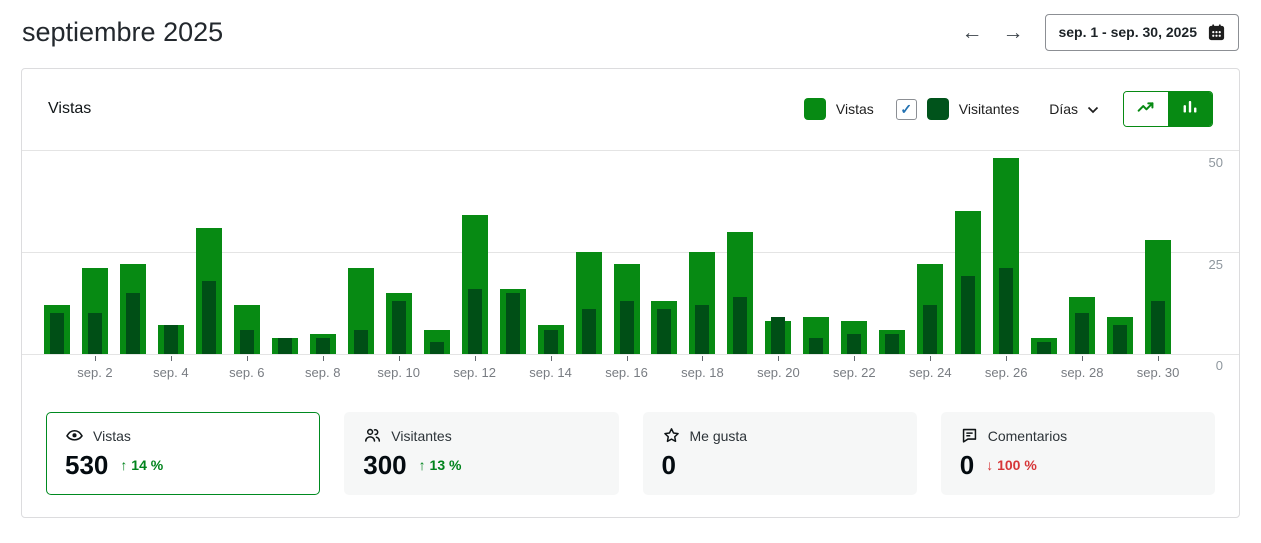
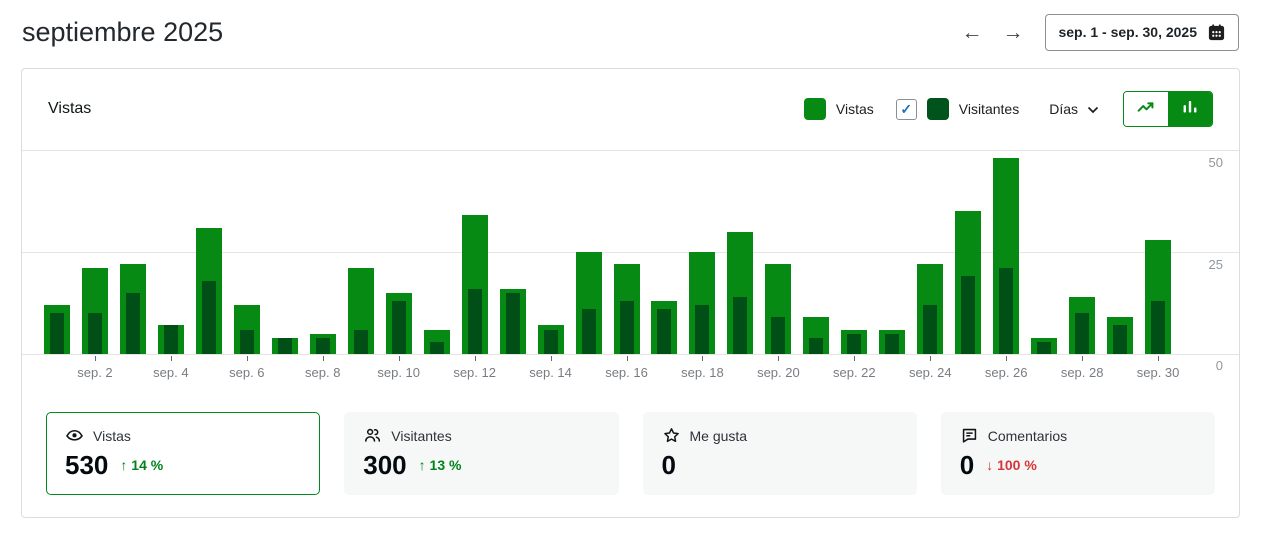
Vistas/sep. 20: 8 -> 22
Vistas/sep. 22: 8 -> 6
